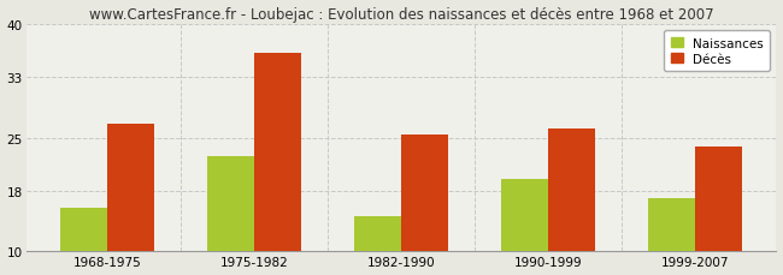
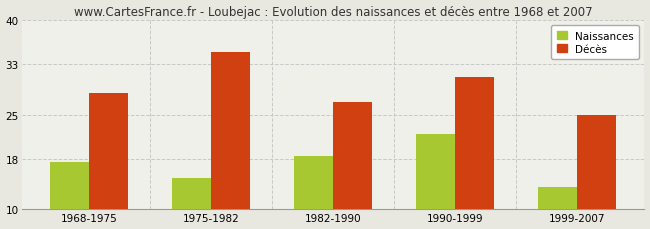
Naissances/1968-1975: 15.8 -> 17.5
Décès/1968-1975: 26.8 -> 28.5
Naissances/1975-1982: 22.6 -> 15.0
Décès/1975-1982: 36.2 -> 35.0
Naissances/1982-1990: 14.6 -> 18.5
Décès/1982-1990: 25.4 -> 27.0
Naissances/1990-1999: 19.6 -> 22.0
Décès/1990-1999: 26.2 -> 31.0
Naissances/1999-2007: 17.0 -> 13.5
Décès/1999-2007: 23.8 -> 25.0
